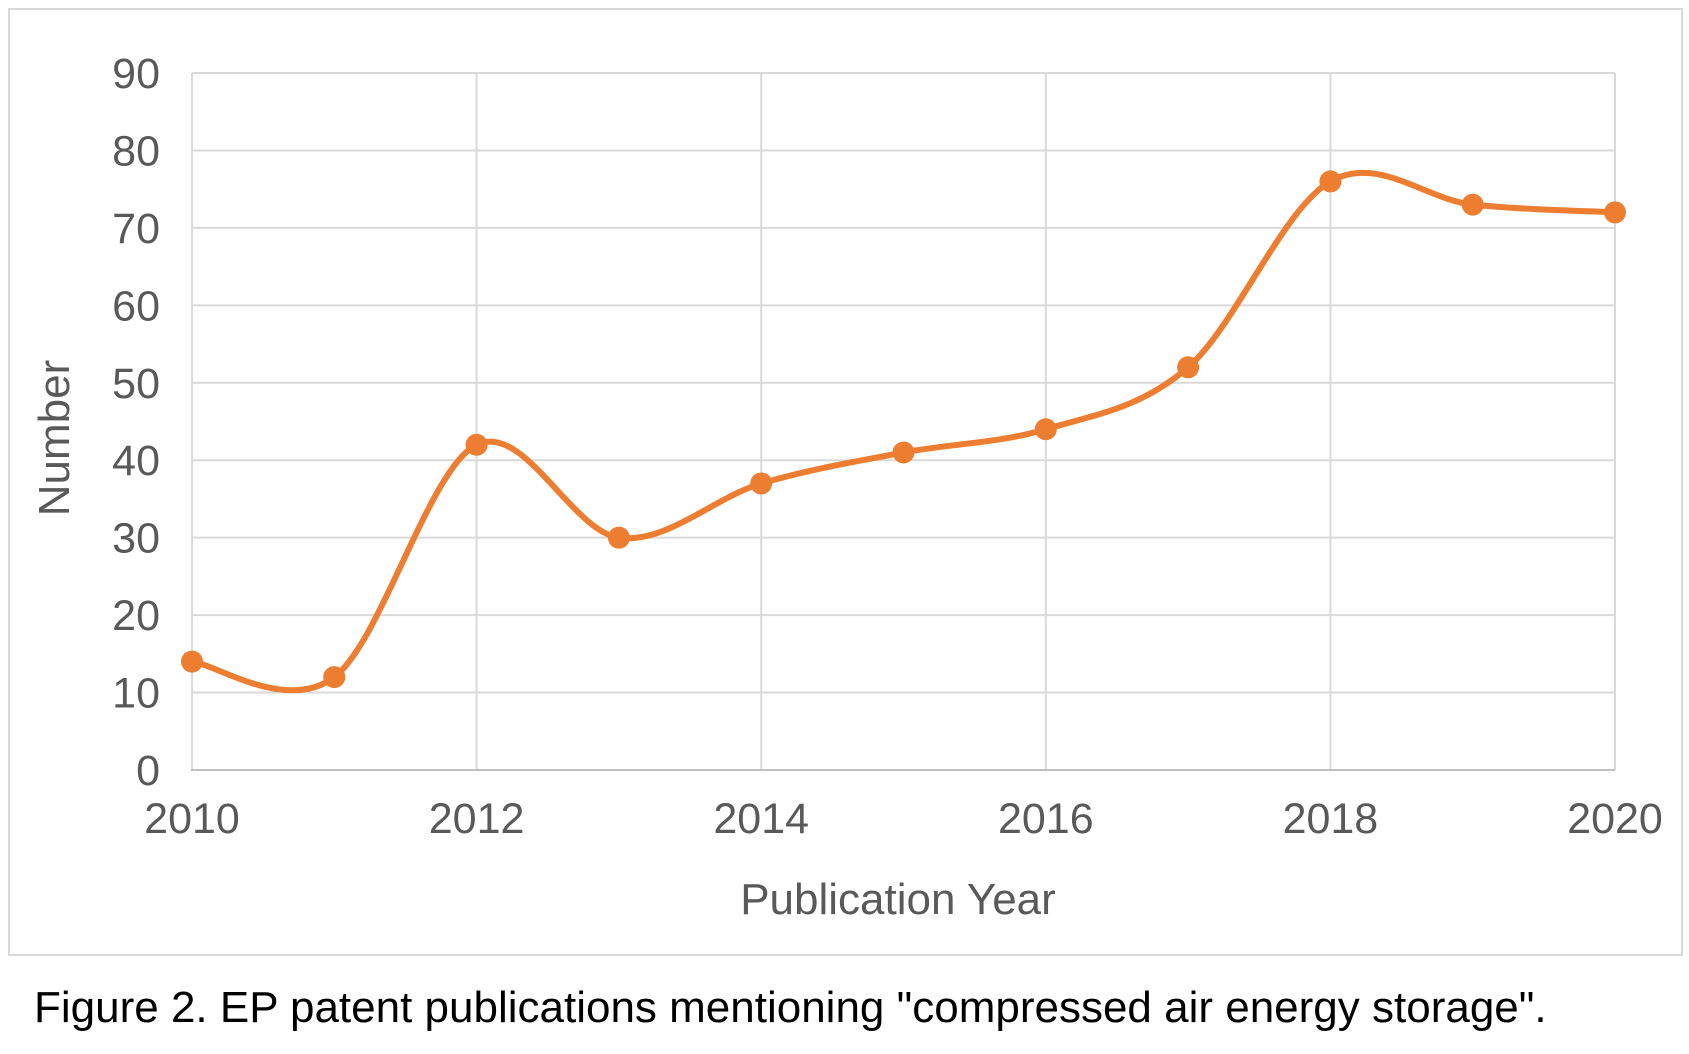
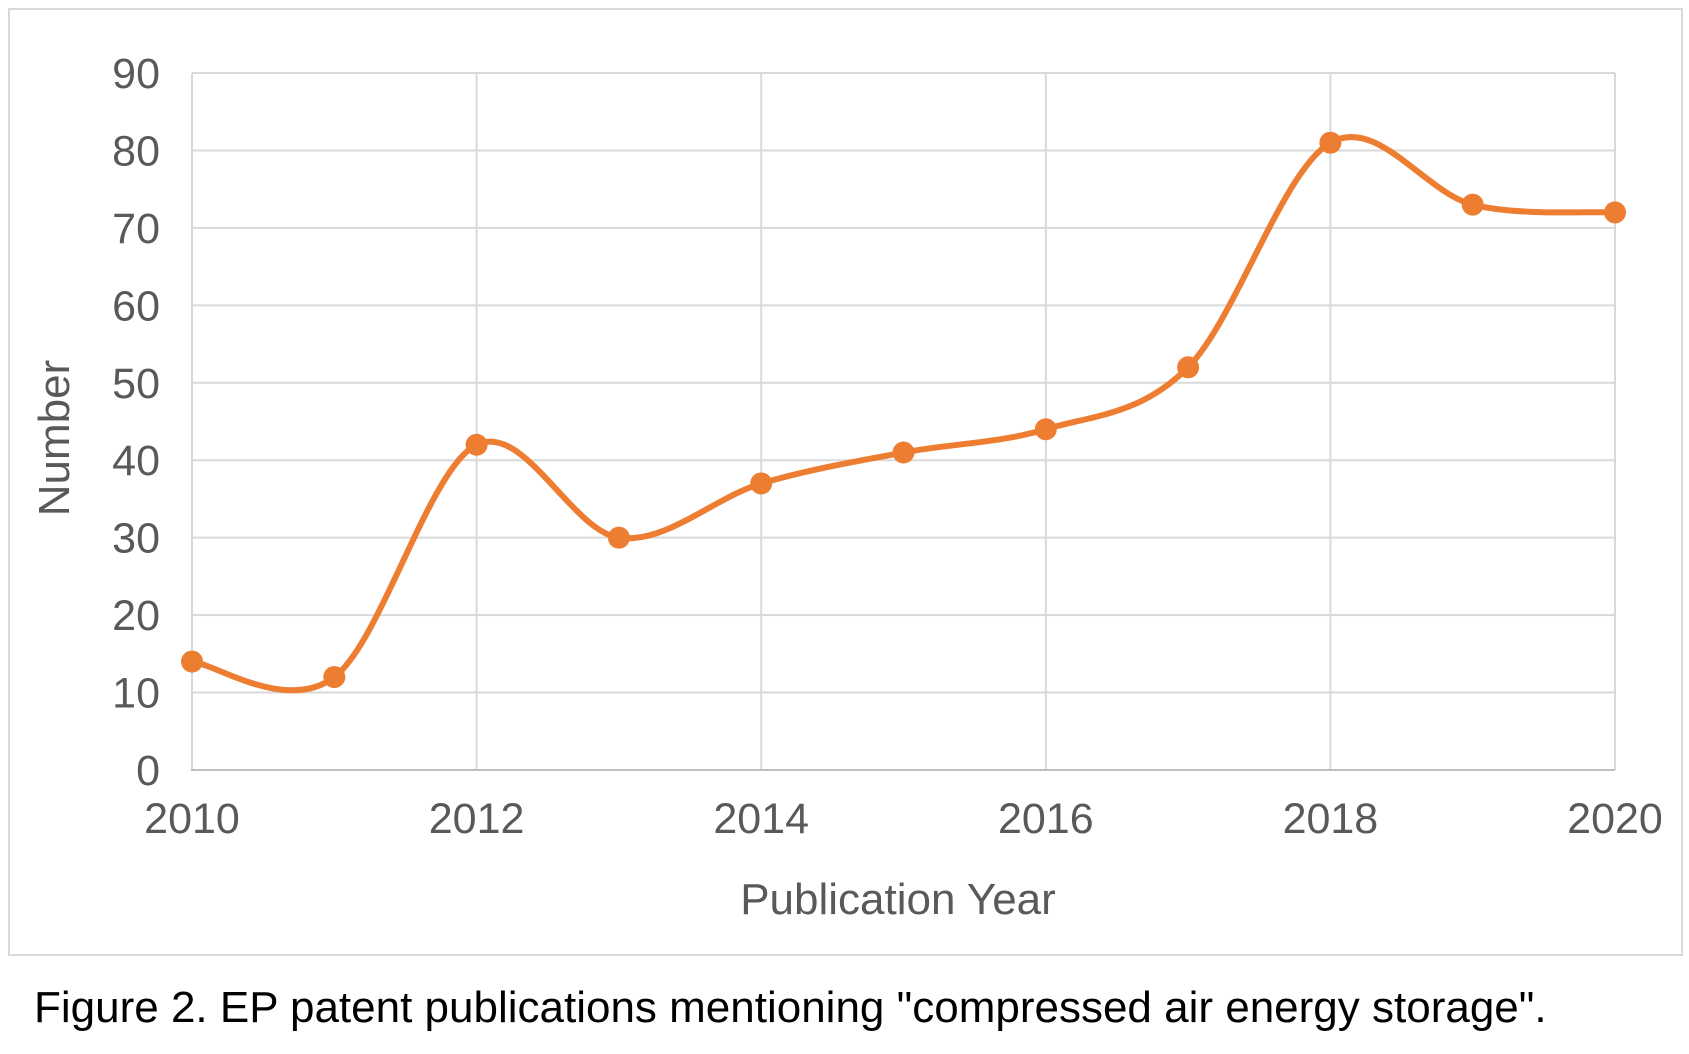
2018: 76 -> 81
